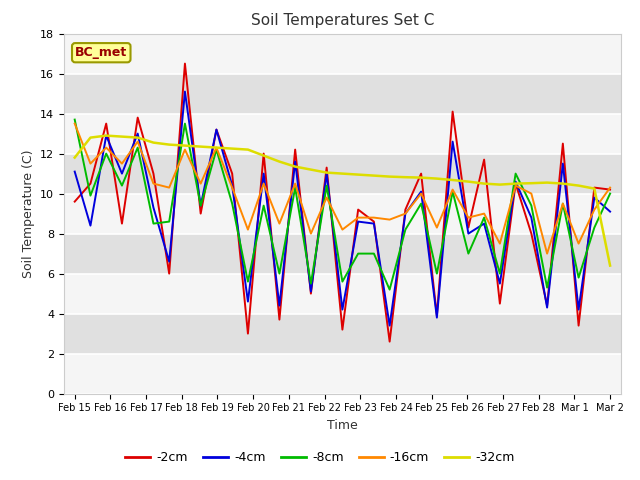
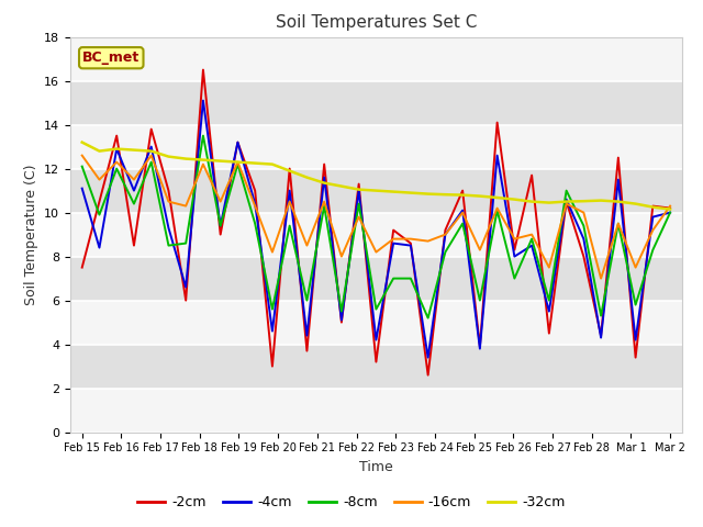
-2cm/Feb 15: 9.6 -> 7.5
-8cm/Feb 15: 13.7 -> 12.1
-16cm/Feb 15: 13.5 -> 12.6
-32cm/Feb 15: 11.80 -> 13.20
-4cm/Mar 2: 9.1 -> 10.0
-32cm/Mar 2: 6.40 -> 10.15
